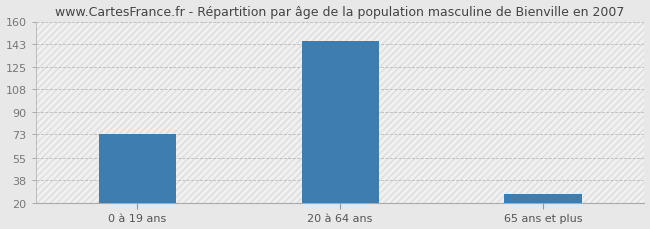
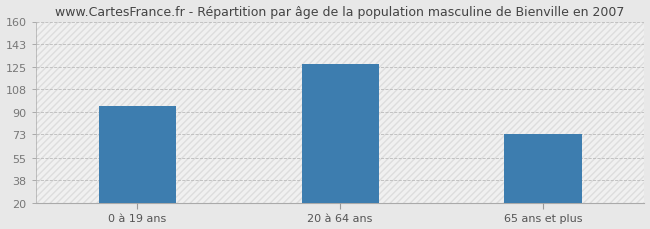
0 à 19 ans: 73 -> 95
20 à 64 ans: 145 -> 127
65 ans et plus: 27 -> 73
